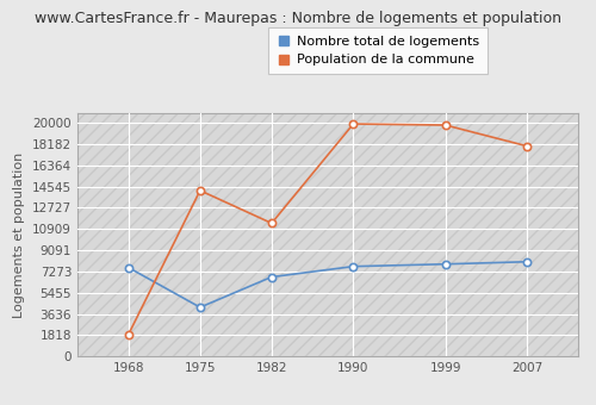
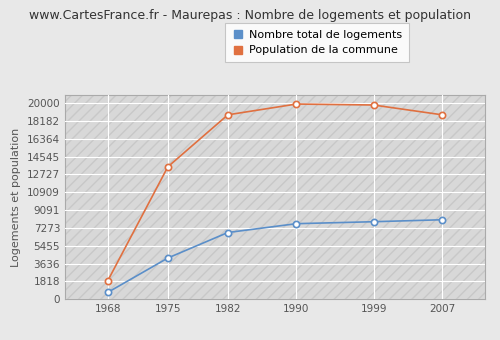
Nombre total de logements/1968: 7600 -> 700
Population de la commune/1975: 14200 -> 13500
Population de la commune/1982: 11400 -> 18800
Population de la commune/2007: 18000 -> 18800
